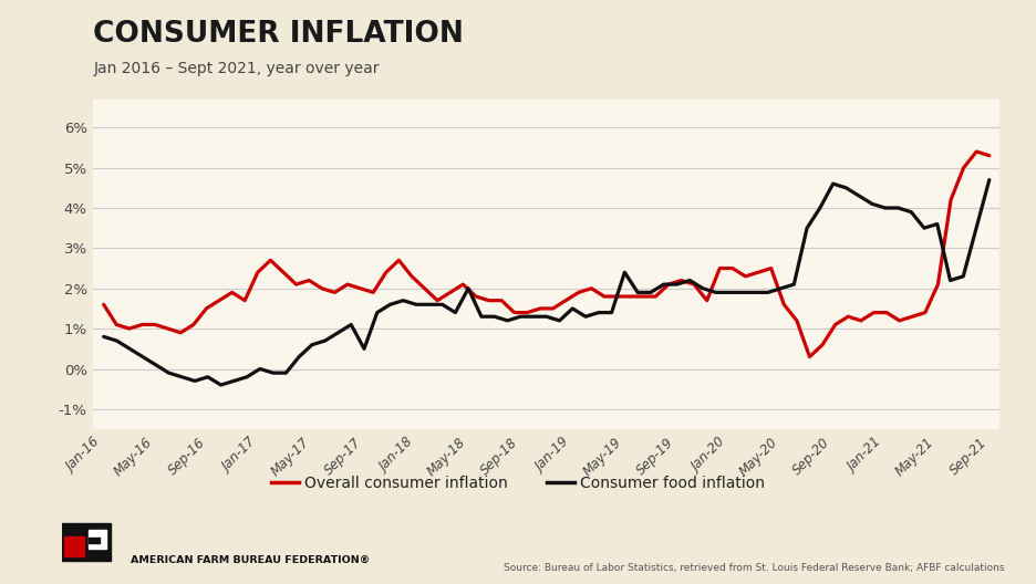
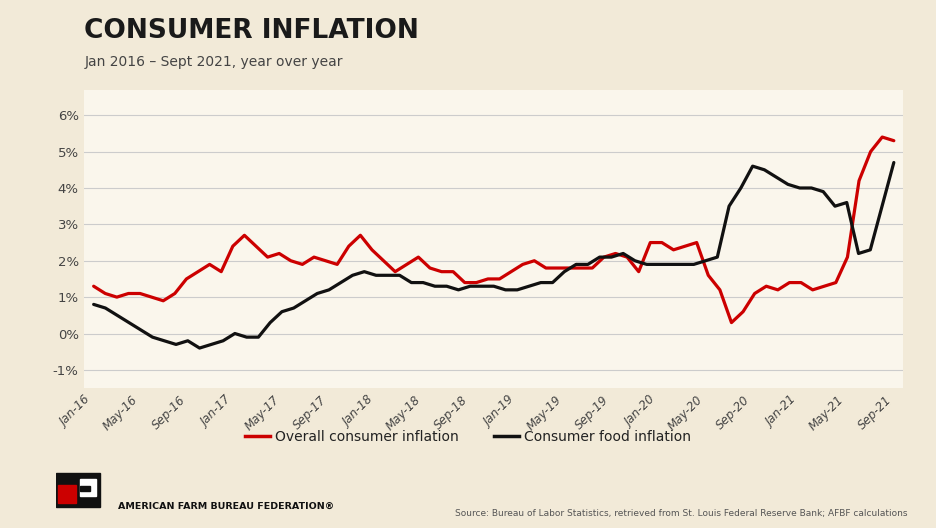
Overall consumer inflation/Jan-16: 1.6% -> 1.3%
Consumer food inflation/Sep-17: 0.5% -> 1.2%
Consumer food inflation/May-18: 2.0% -> 1.4%
Consumer food inflation/Jan-19: 1.5% -> 1.2%
Consumer food inflation/May-19: 2.4% -> 1.7%
